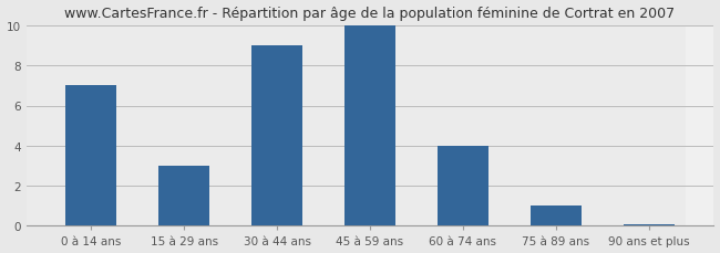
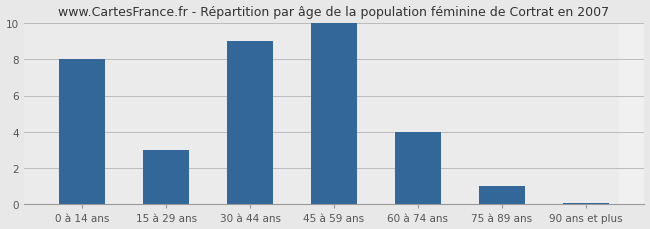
0 à 14 ans: 7.0 -> 8.0
